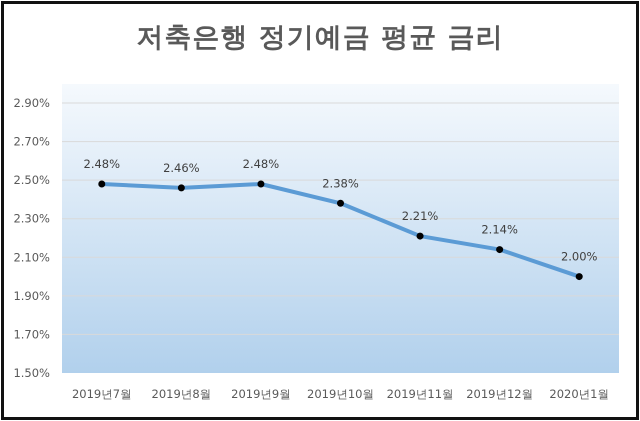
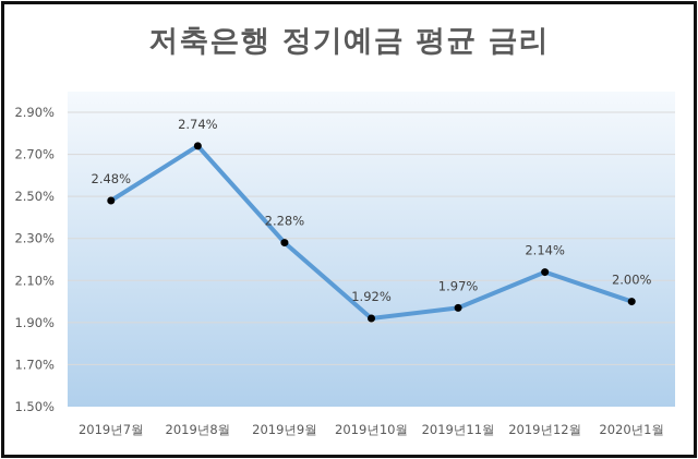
2019년8월: 2.46% -> 2.74%
2019년9월: 2.48% -> 2.28%
2019년10월: 2.38% -> 1.92%
2019년11월: 2.21% -> 1.97%
